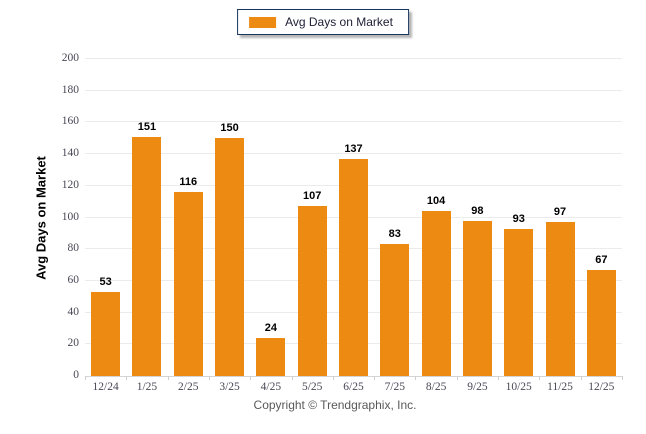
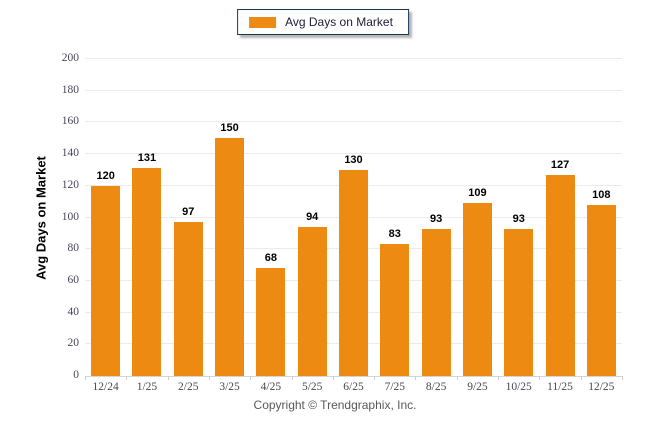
12/24: 53 -> 120
1/25: 151 -> 131
2/25: 116 -> 97
4/25: 24 -> 68
5/25: 107 -> 94
6/25: 137 -> 130
8/25: 104 -> 93
9/25: 98 -> 109
11/25: 97 -> 127
12/25: 67 -> 108
